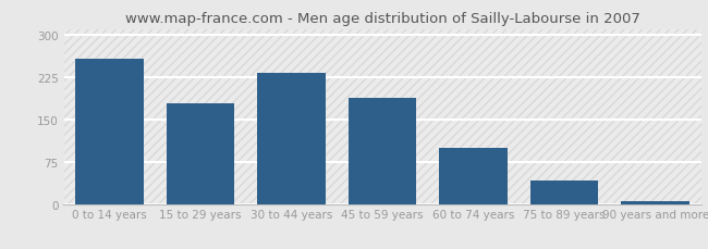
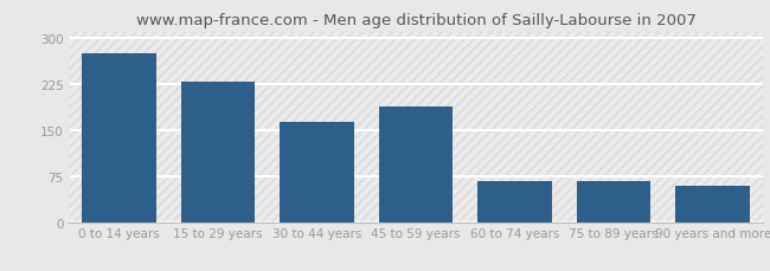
0 to 14 years: 258 -> 274
15 to 29 years: 178 -> 228
30 to 44 years: 232 -> 162
60 to 74 years: 100 -> 66
75 to 89 years: 42 -> 66
90 years and more: 5 -> 58
